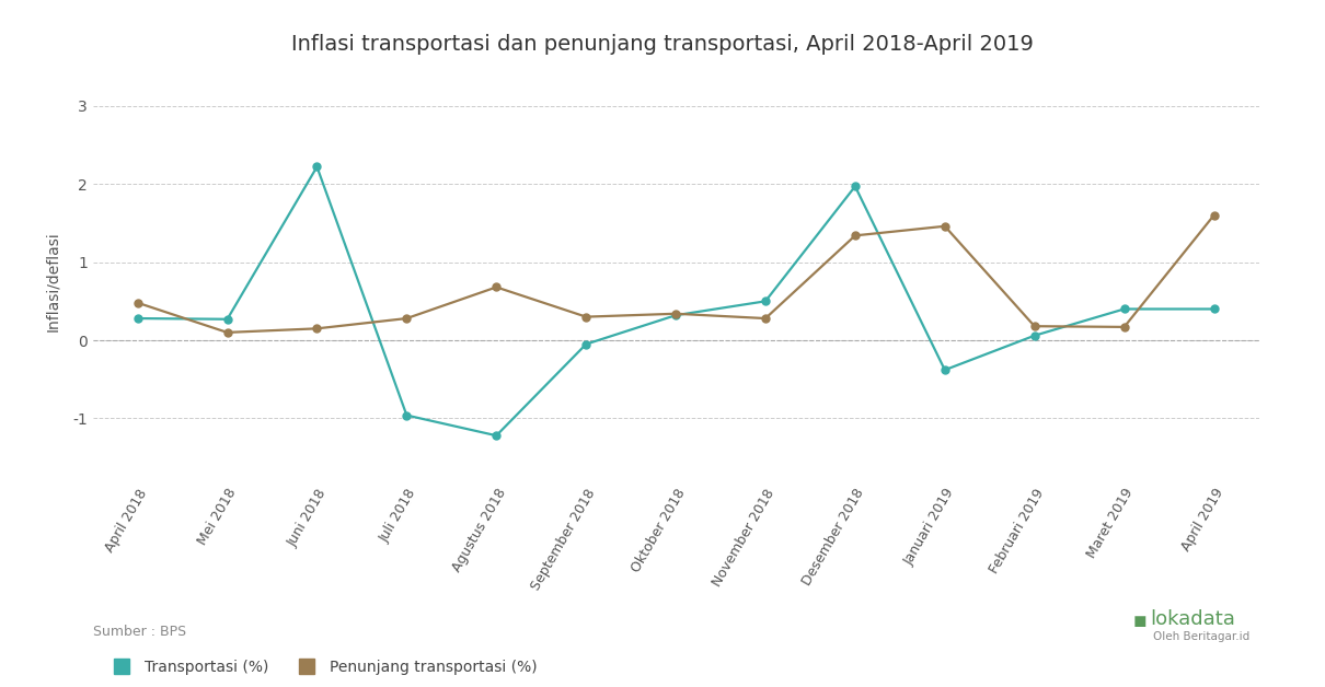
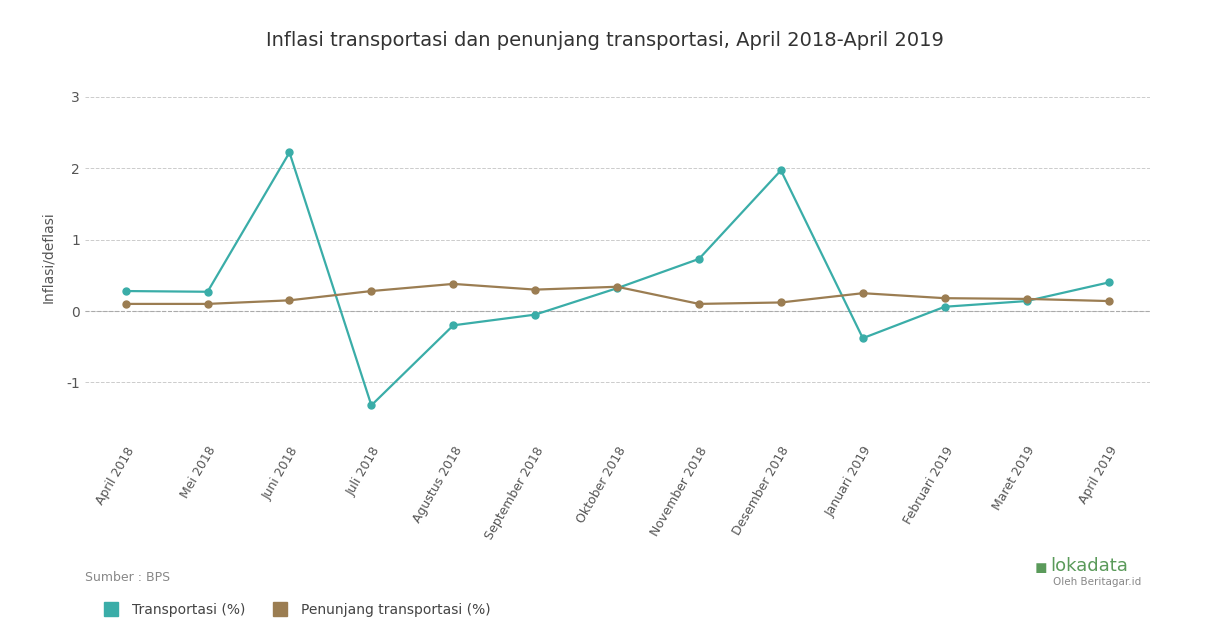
Penunjang transportasi (%)/April 2018: 0.48 -> 0.10
Transportasi (%)/Juli 2018: -0.96 -> -1.32
Transportasi (%)/Agustus 2018: -1.22 -> -0.20
Penunjang transportasi (%)/Agustus 2018: 0.68 -> 0.38
Transportasi (%)/November 2018: 0.50 -> 0.73
Penunjang transportasi (%)/November 2018: 0.28 -> 0.10
Penunjang transportasi (%)/Desember 2018: 1.34 -> 0.12
Penunjang transportasi (%)/Januari 2019: 1.46 -> 0.25
Transportasi (%)/Maret 2019: 0.40 -> 0.14
Penunjang transportasi (%)/April 2019: 1.60 -> 0.14
